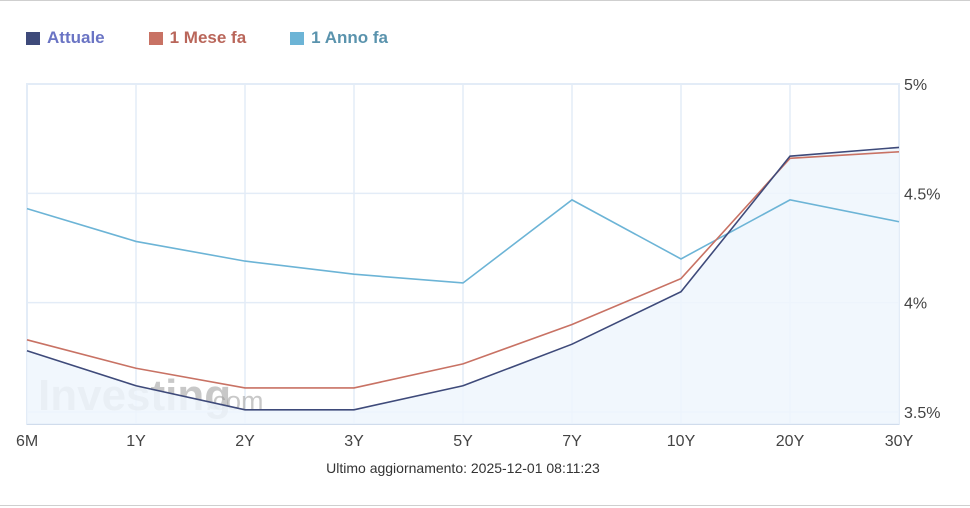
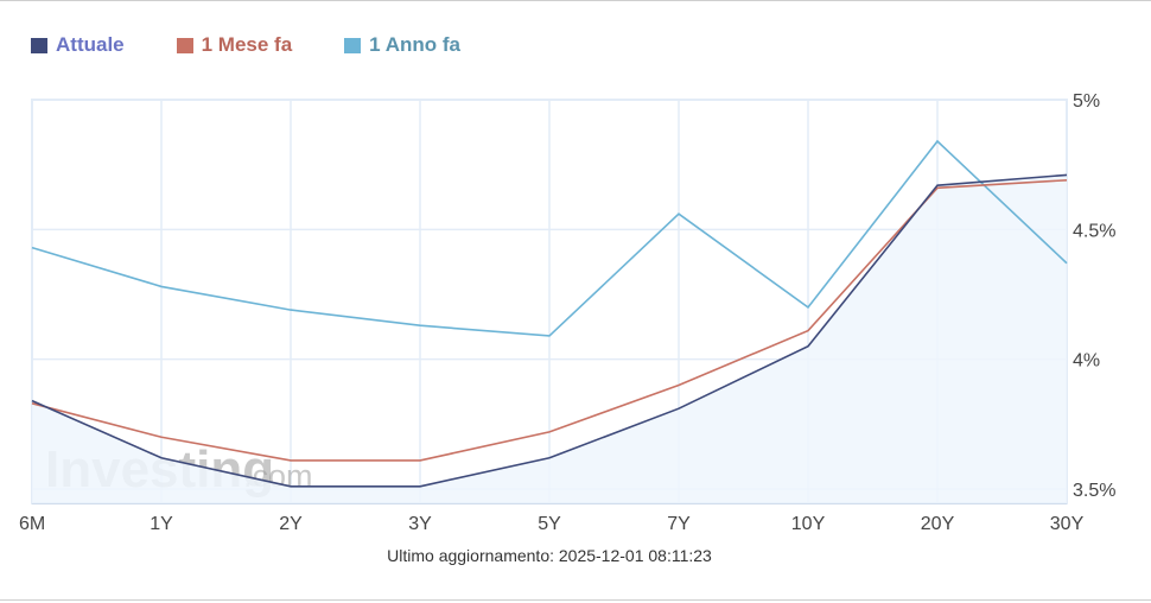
Attuale/6M: 3.78% -> 3.84%
1 Anno fa/7Y: 4.47% -> 4.56%
1 Anno fa/20Y: 4.47% -> 4.84%
